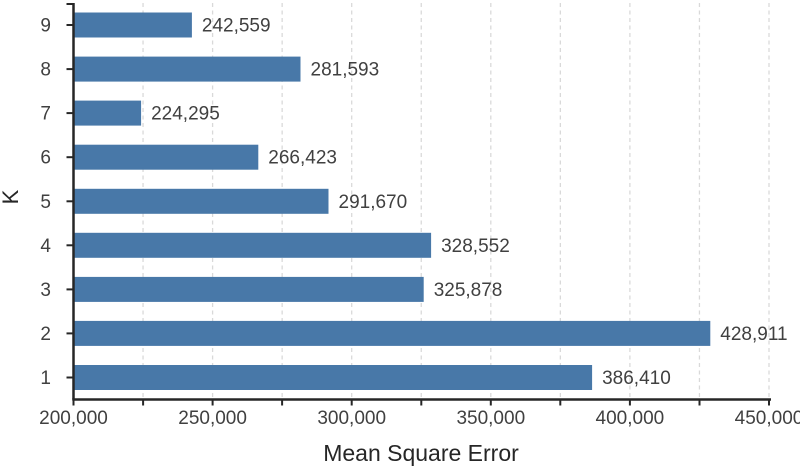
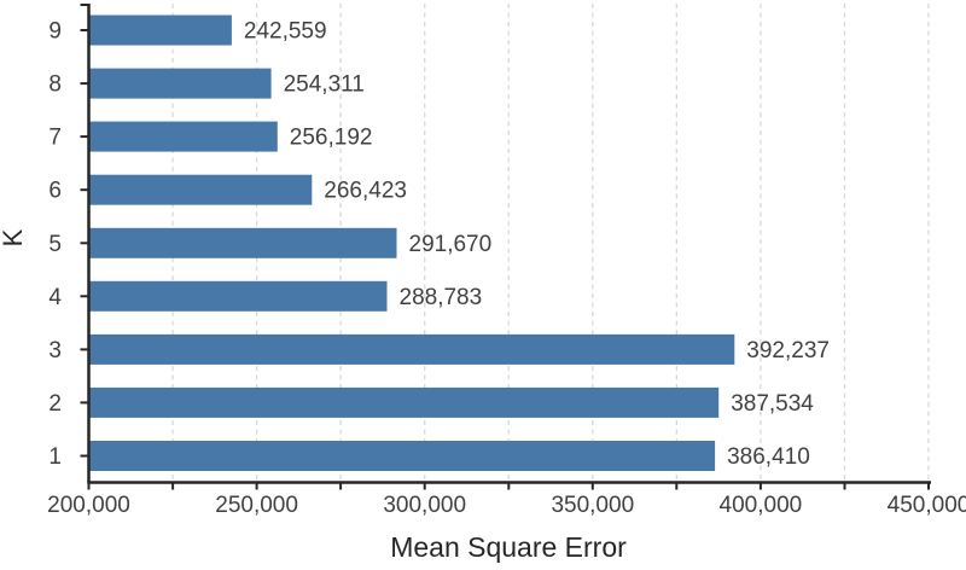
8: 281,593 -> 254,311
7: 224,295 -> 256,192
4: 328,552 -> 288,783
3: 325,878 -> 392,237
2: 428,911 -> 387,534
